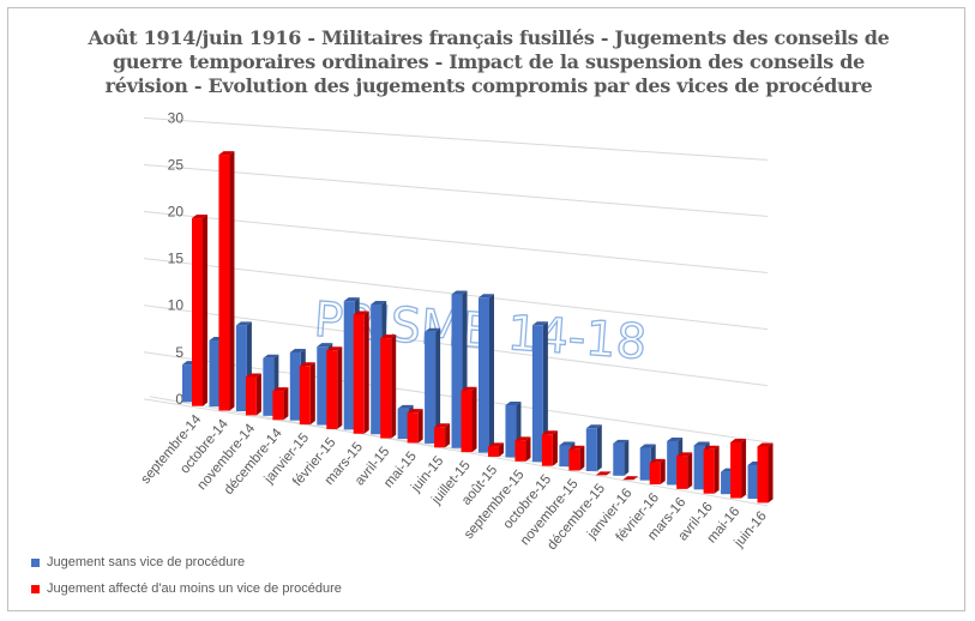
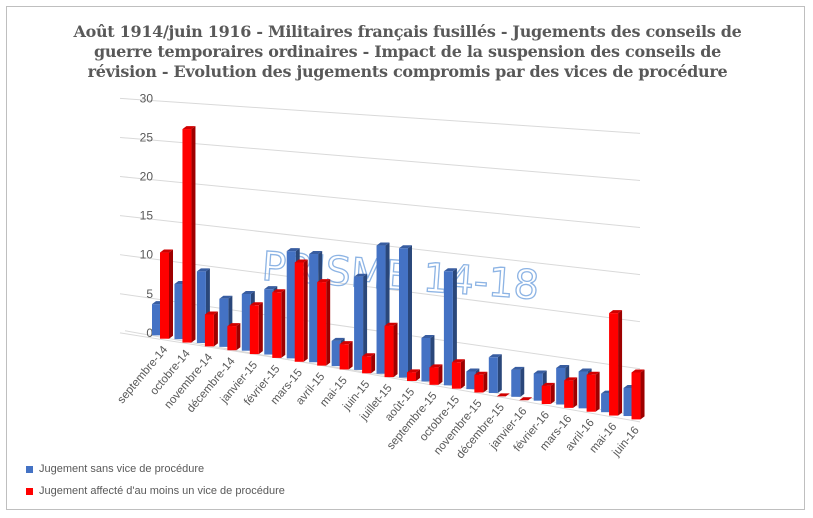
Jugement affecté d'au moins un vice de procédure/septembre-14: 20 -> 11
Jugement affecté d'au moins un vice de procédure/mai-16: 5 -> 11
